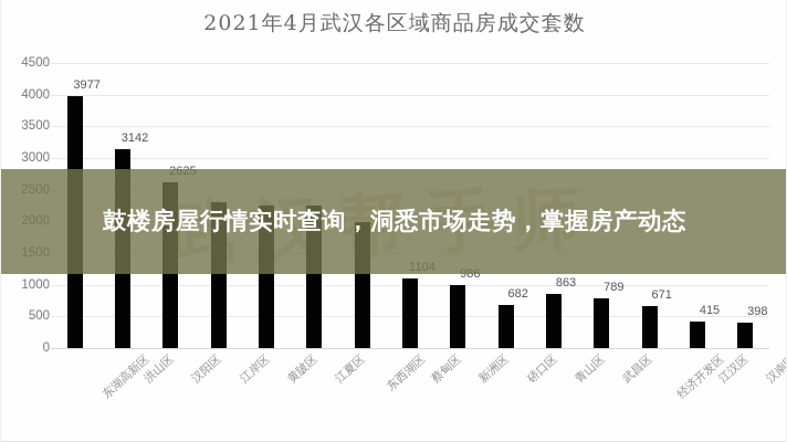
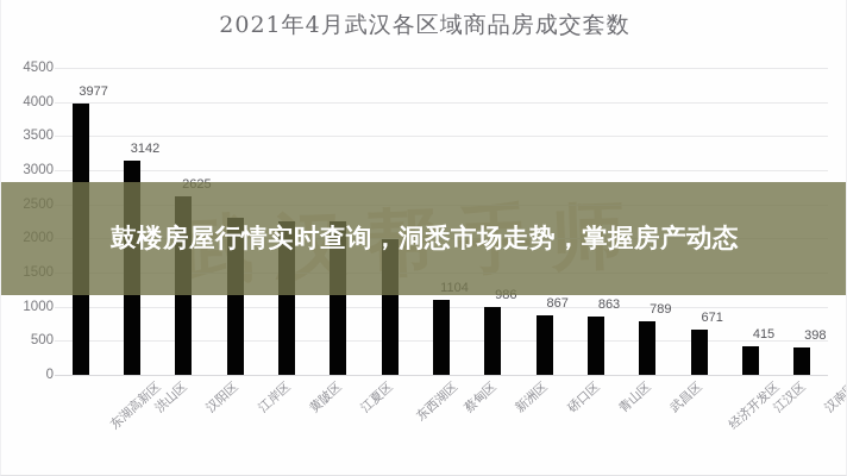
硚口区: 682 -> 867
